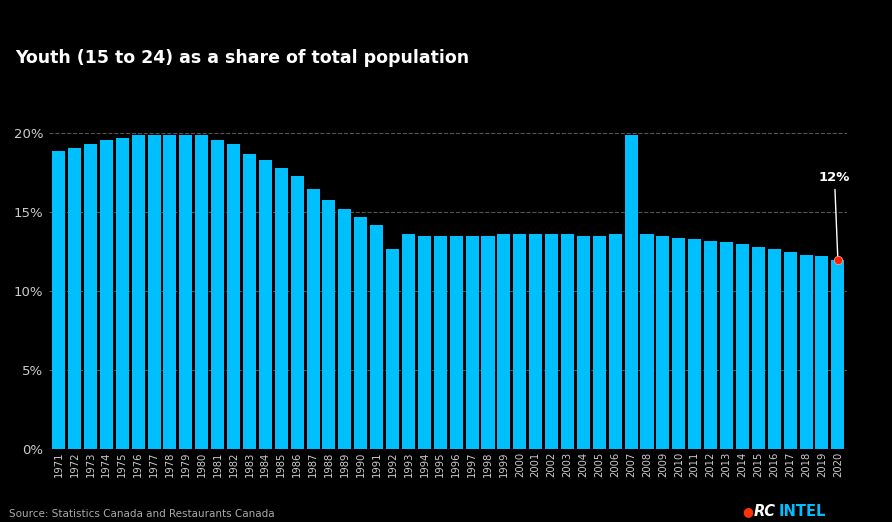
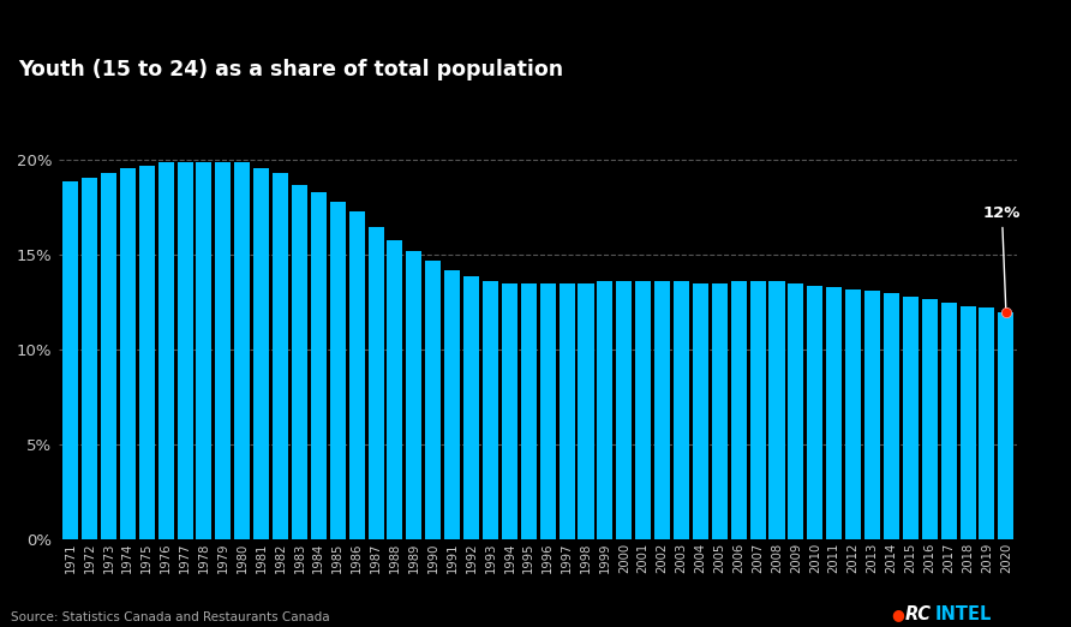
1992: 12.7% -> 13.9%
2007: 19.9% -> 13.6%
